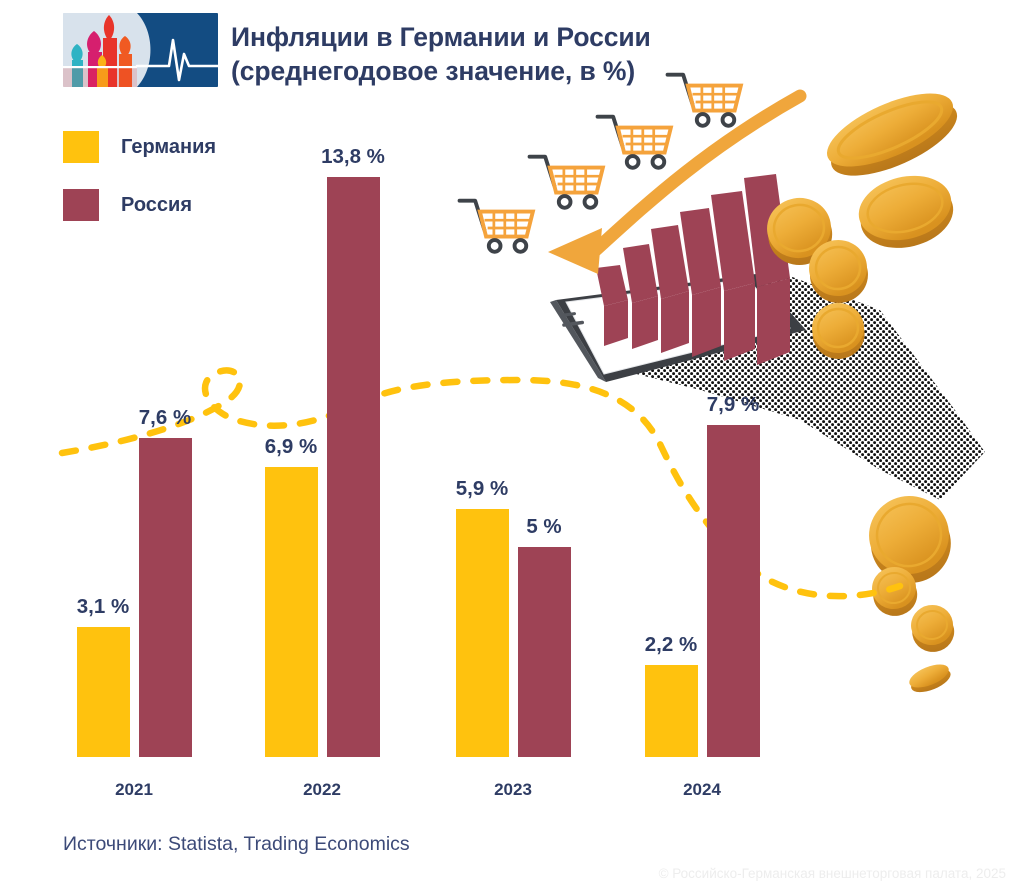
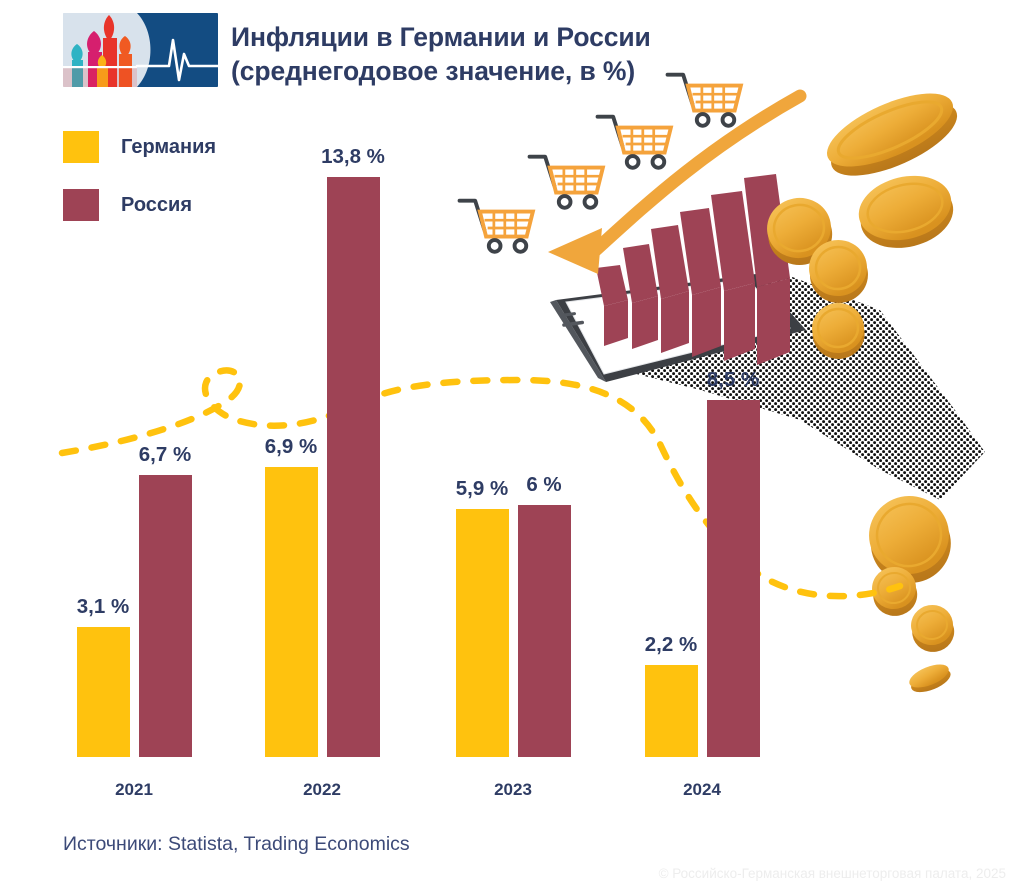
Россия/2021: 7,6 -> 6,7
Россия/2023: 5 -> 6
Россия/2024: 7,9 -> 8,5
